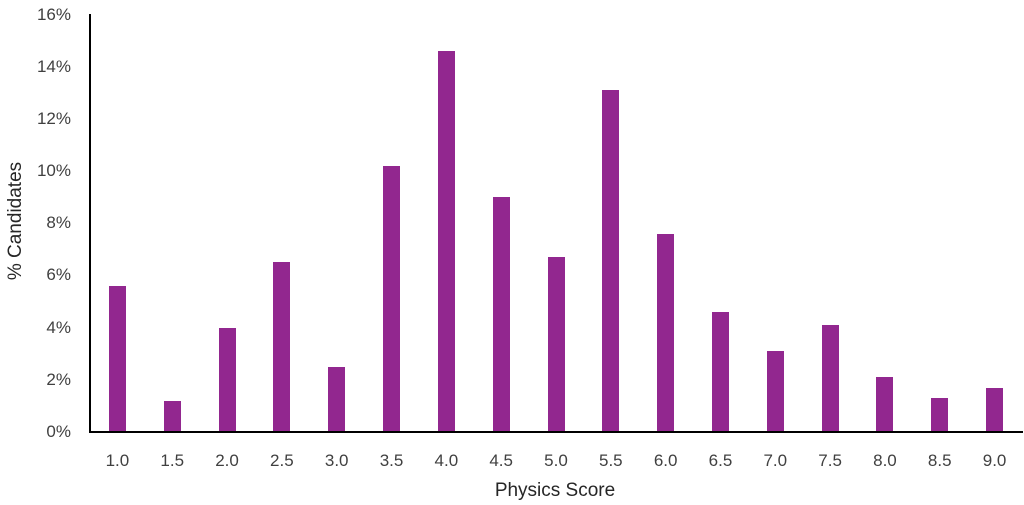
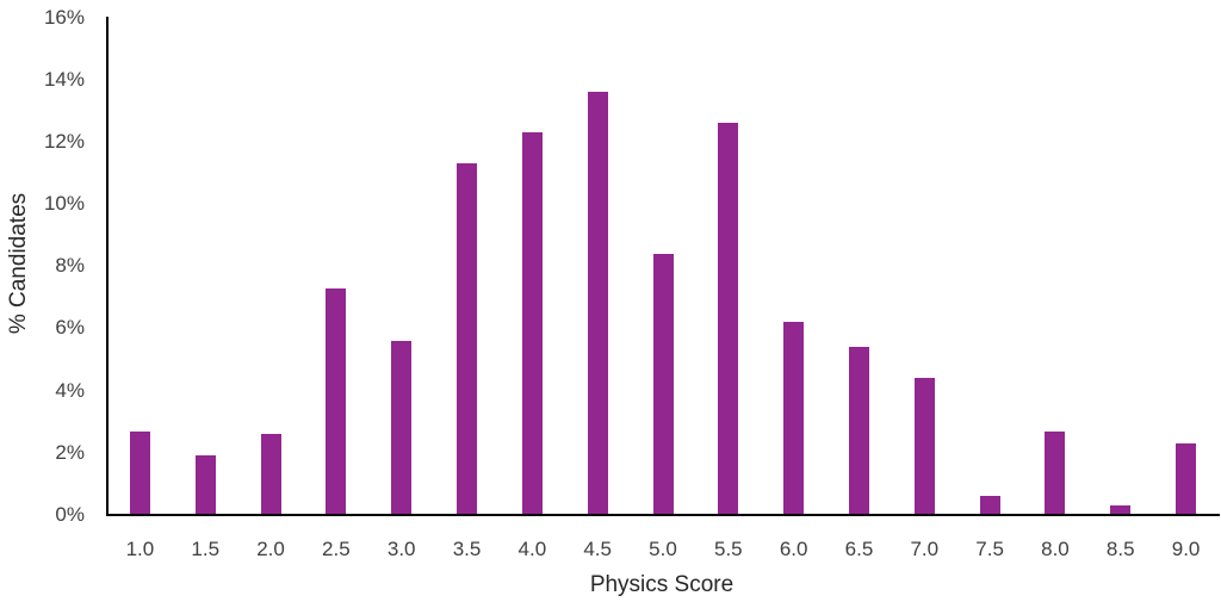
1.0: 5.6% -> 2.7%
1.5: 1.2% -> 1.9%
2.0: 4.0% -> 2.6%
2.5: 6.5% -> 7.3%
3.0: 2.5% -> 5.6%
3.5: 10.2% -> 11.3%
4.0: 14.6% -> 12.3%
4.5: 9.0% -> 13.6%
5.0: 6.7% -> 8.4%
5.5: 13.1% -> 12.6%
6.0: 7.6% -> 6.2%
6.5: 4.6% -> 5.4%
7.0: 3.1% -> 4.4%
7.5: 4.1% -> 0.6%
8.0: 2.1% -> 2.7%
8.5: 1.3% -> 0.3%
9.0: 1.7% -> 2.3%
